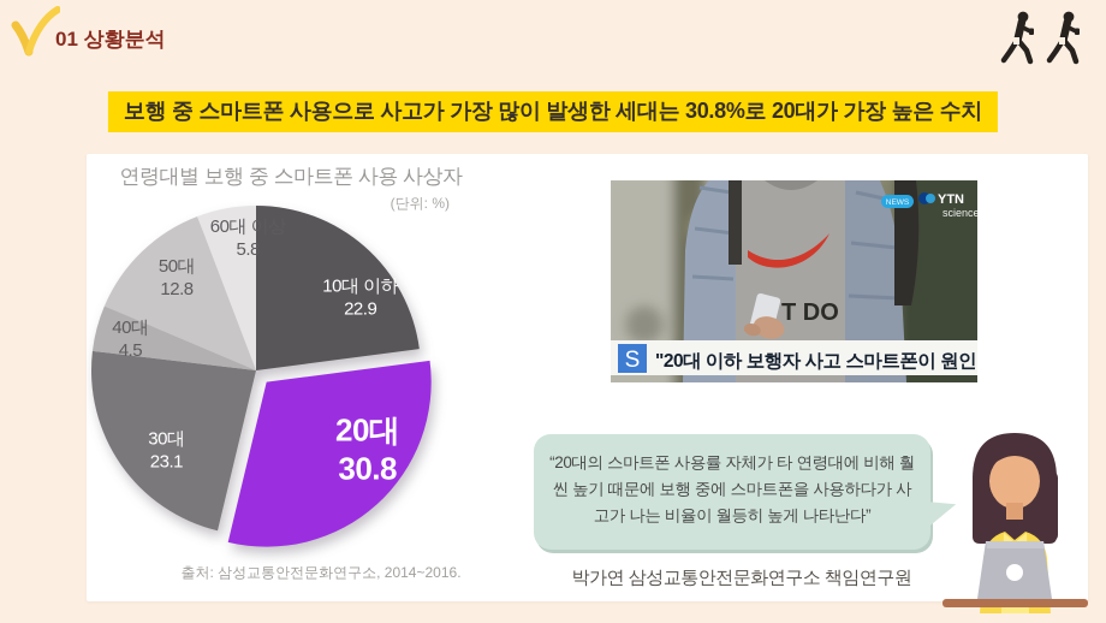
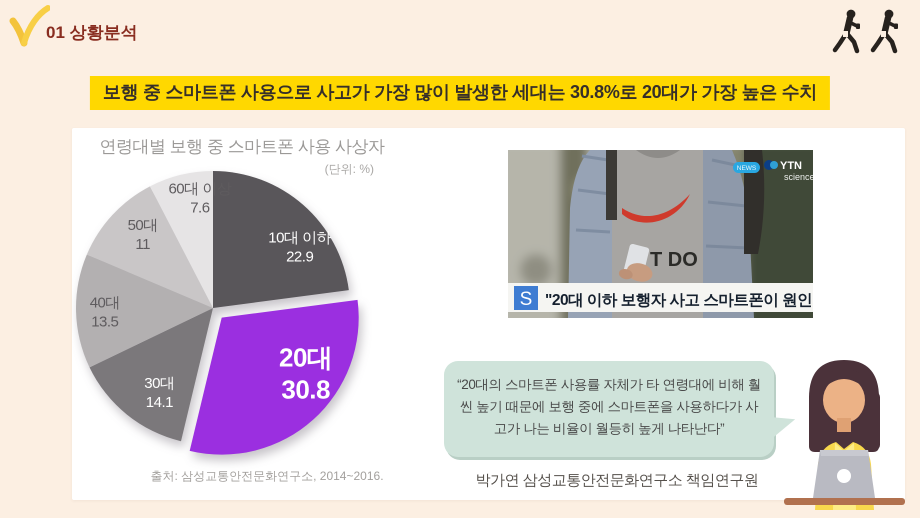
30대: 23.1 -> 14.1
40대: 4.5 -> 13.5
50대: 12.8 -> 11
60대 이상: 5.8 -> 7.6
